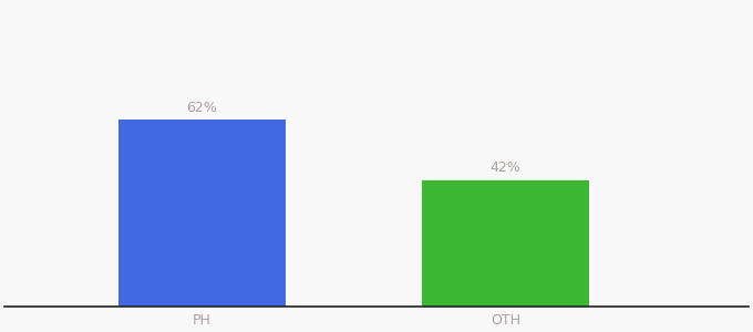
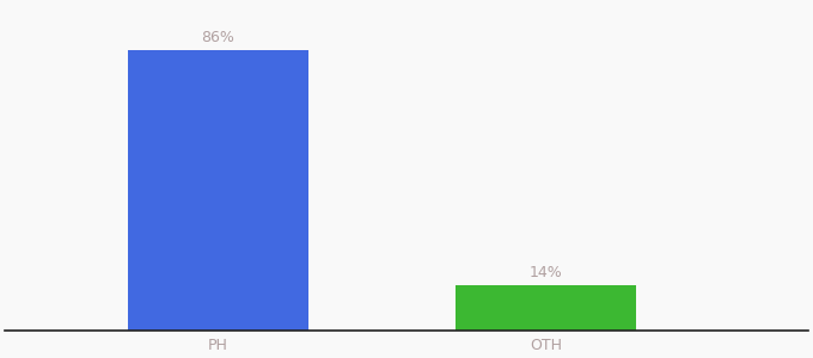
PH: 62% -> 86%
OTH: 42% -> 14%
